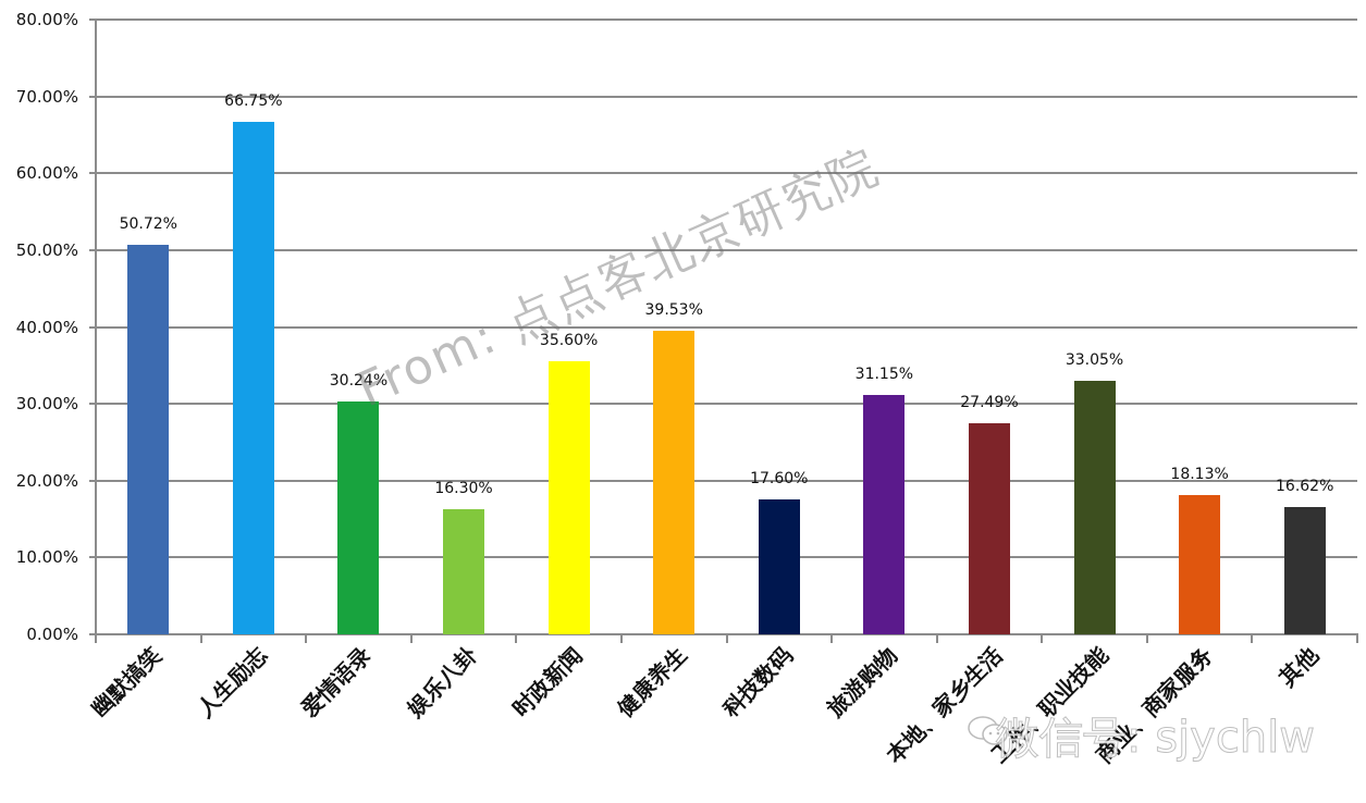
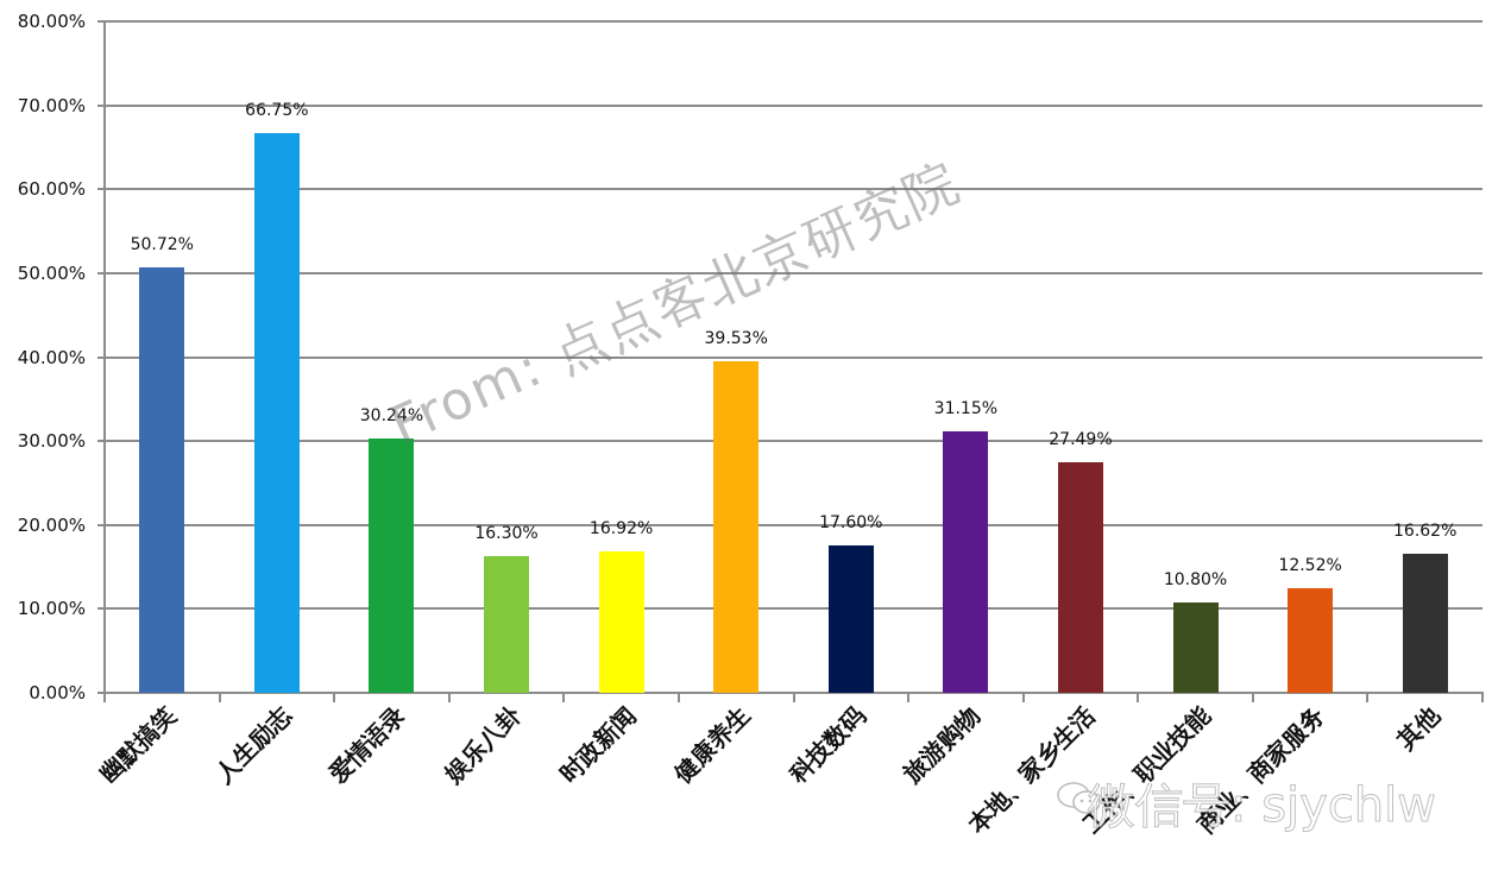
时政新闻: 35.60% -> 16.92%
工作、职业技能: 33.05% -> 10.80%
商业、商家服务: 18.13% -> 12.52%
